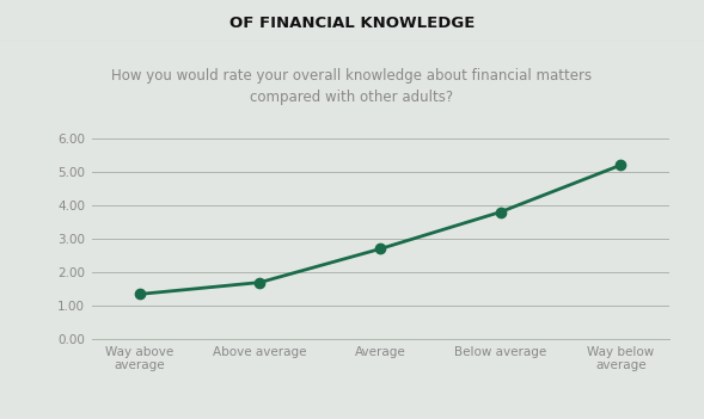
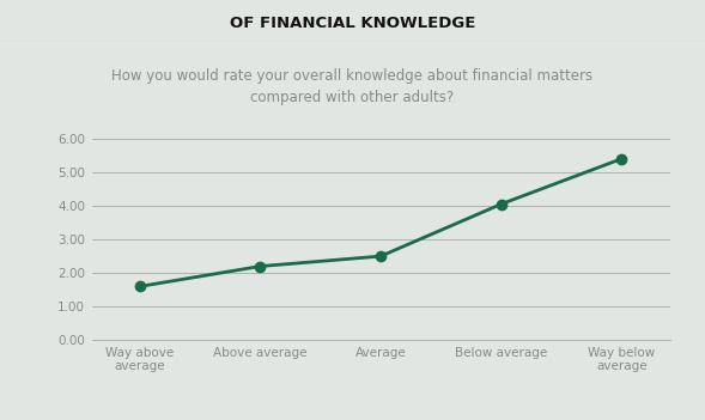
Way above average: 1.35 -> 1.60
Above average: 1.70 -> 2.20
Average: 2.70 -> 2.50
Below average: 3.80 -> 4.05
Way below average: 5.20 -> 5.40
